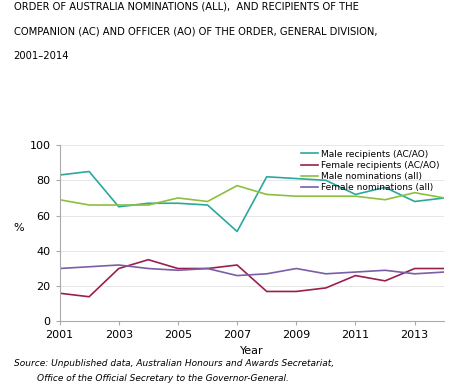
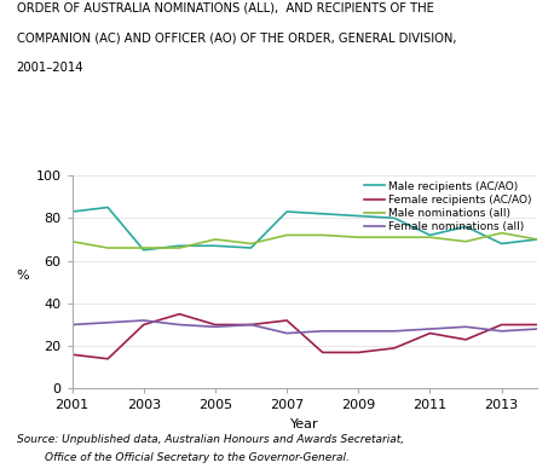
Male recipients (AC/AO)/2007: 51 -> 83
Male nominations (all)/2007: 77 -> 72
Female nominations (all)/2009: 30 -> 27
